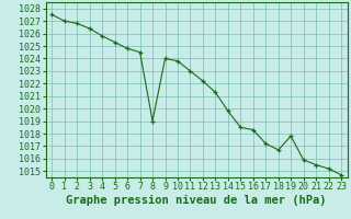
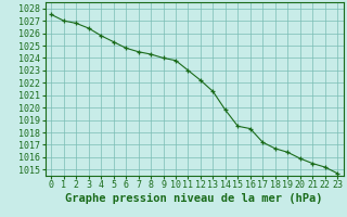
8: 1019.0 -> 1024.3
19: 1017.8 -> 1016.4
